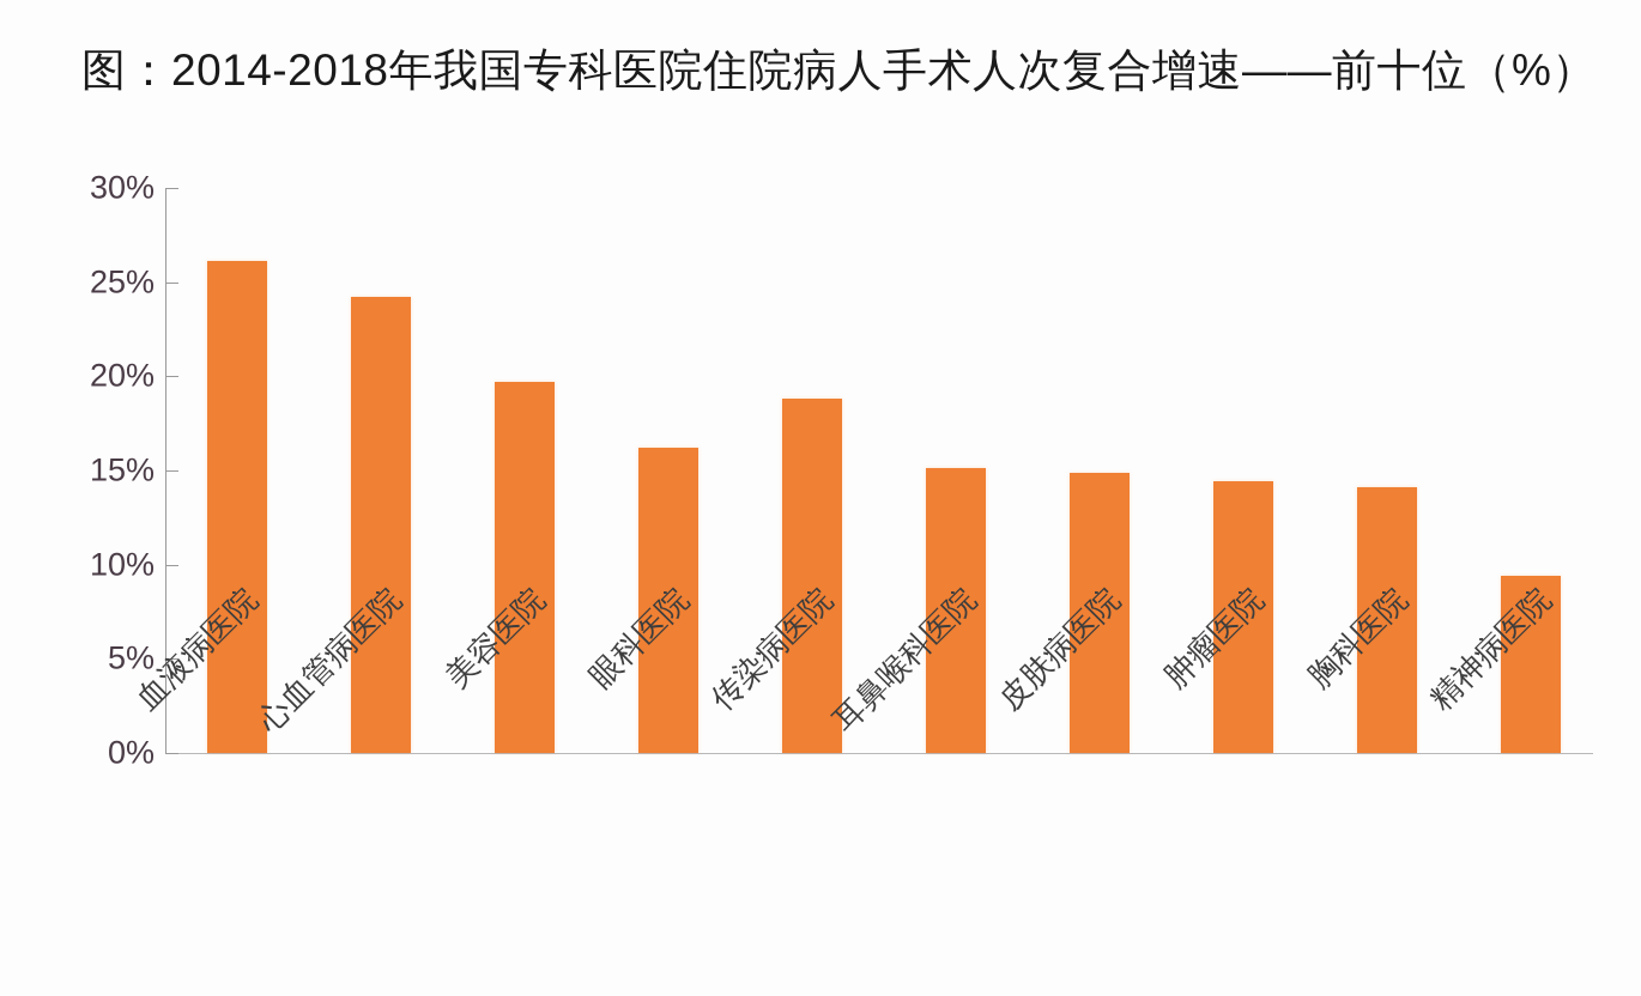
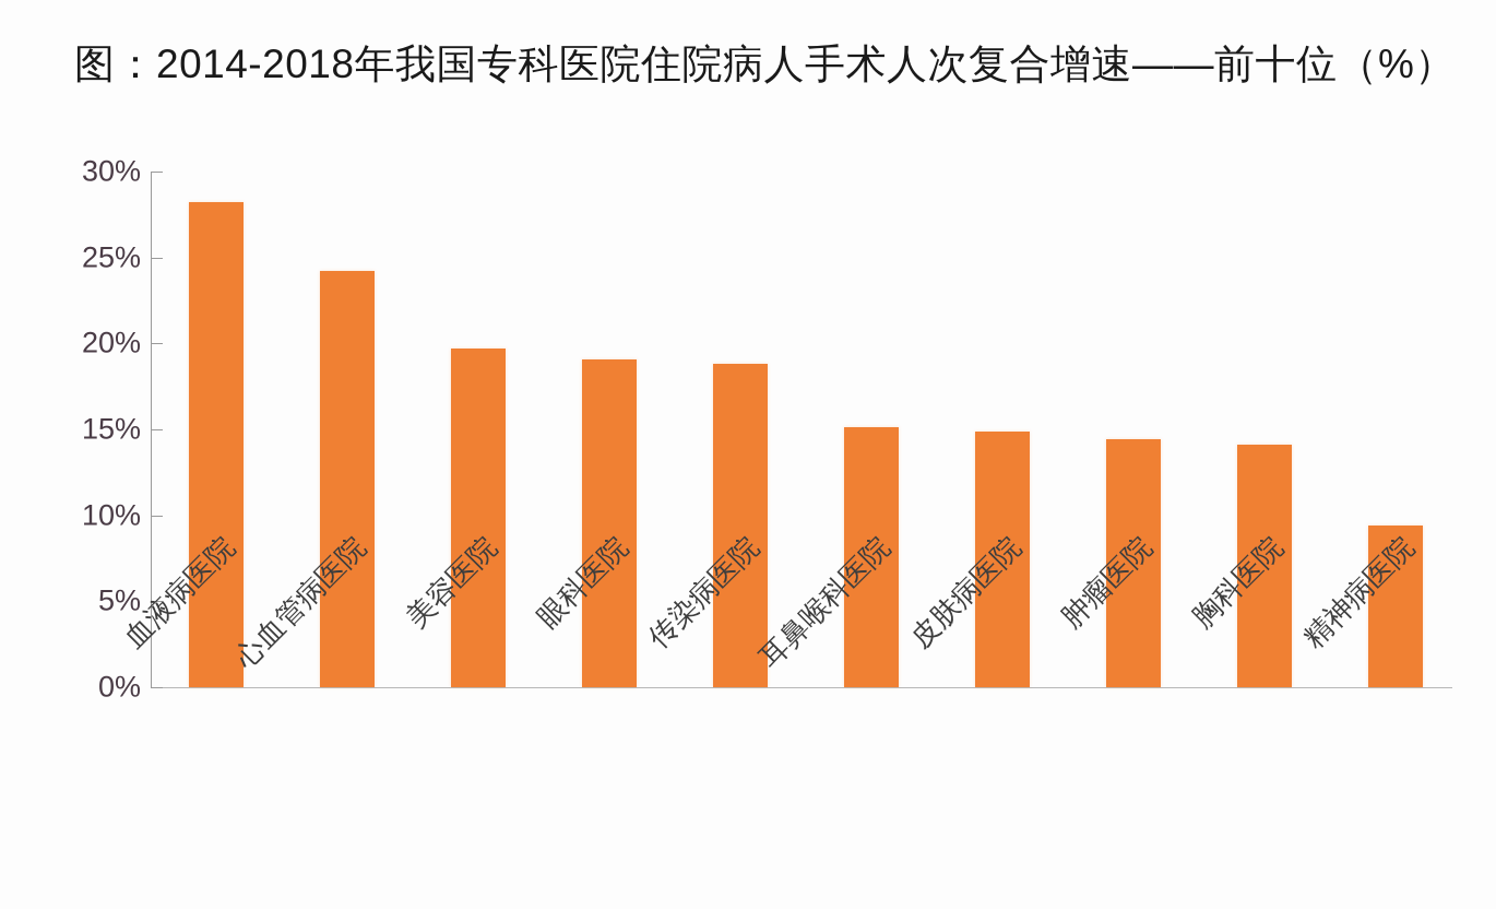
血液病医院: 26.1% -> 28.2%
眼科医院: 16.2% -> 19.1%
